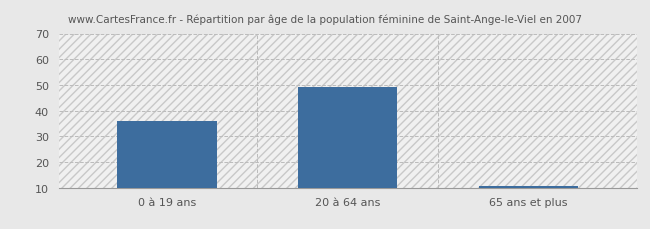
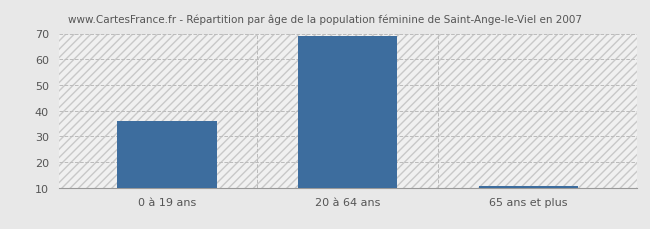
20 à 64 ans: 49.0 -> 69.0
